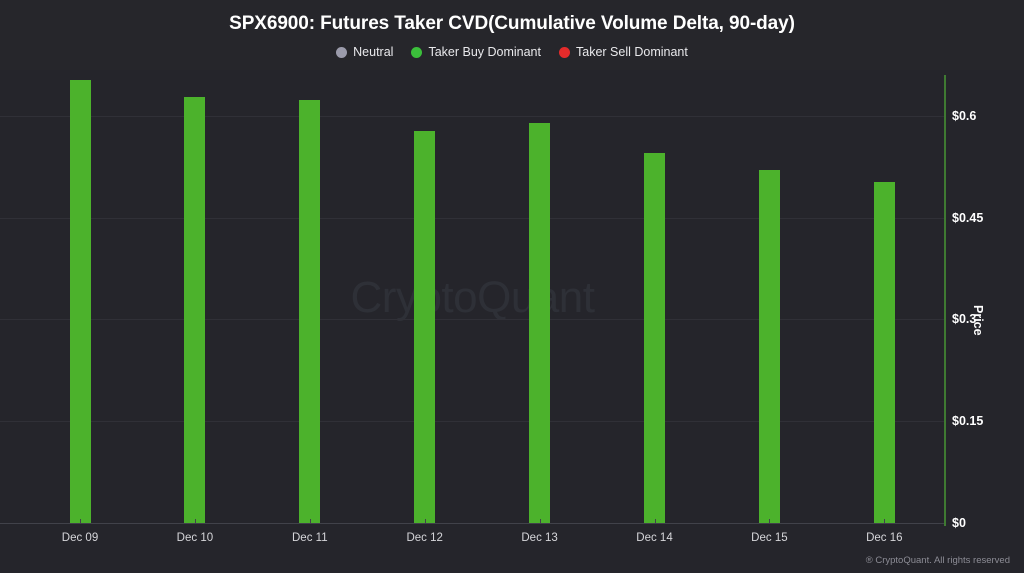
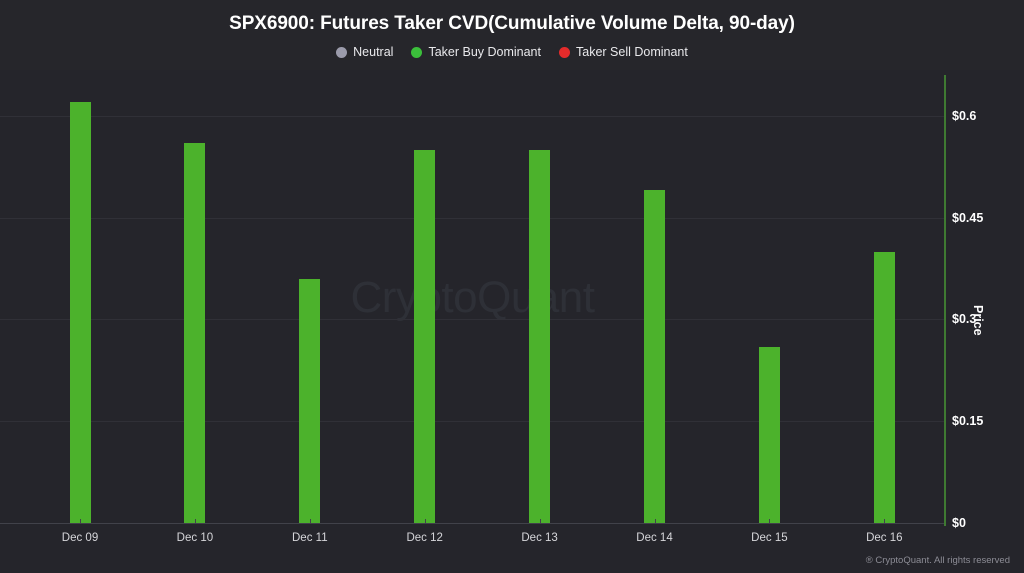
Dec 09: $0.65 -> $0.62
Dec 10: $0.63 -> $0.56
Dec 11: $0.62 -> $0.36
Dec 12: $0.58 -> $0.55
Dec 13: $0.59 -> $0.55
Dec 14: $0.55 -> $0.49
Dec 15: $0.52 -> $0.26
Dec 16: $0.50 -> $0.40
